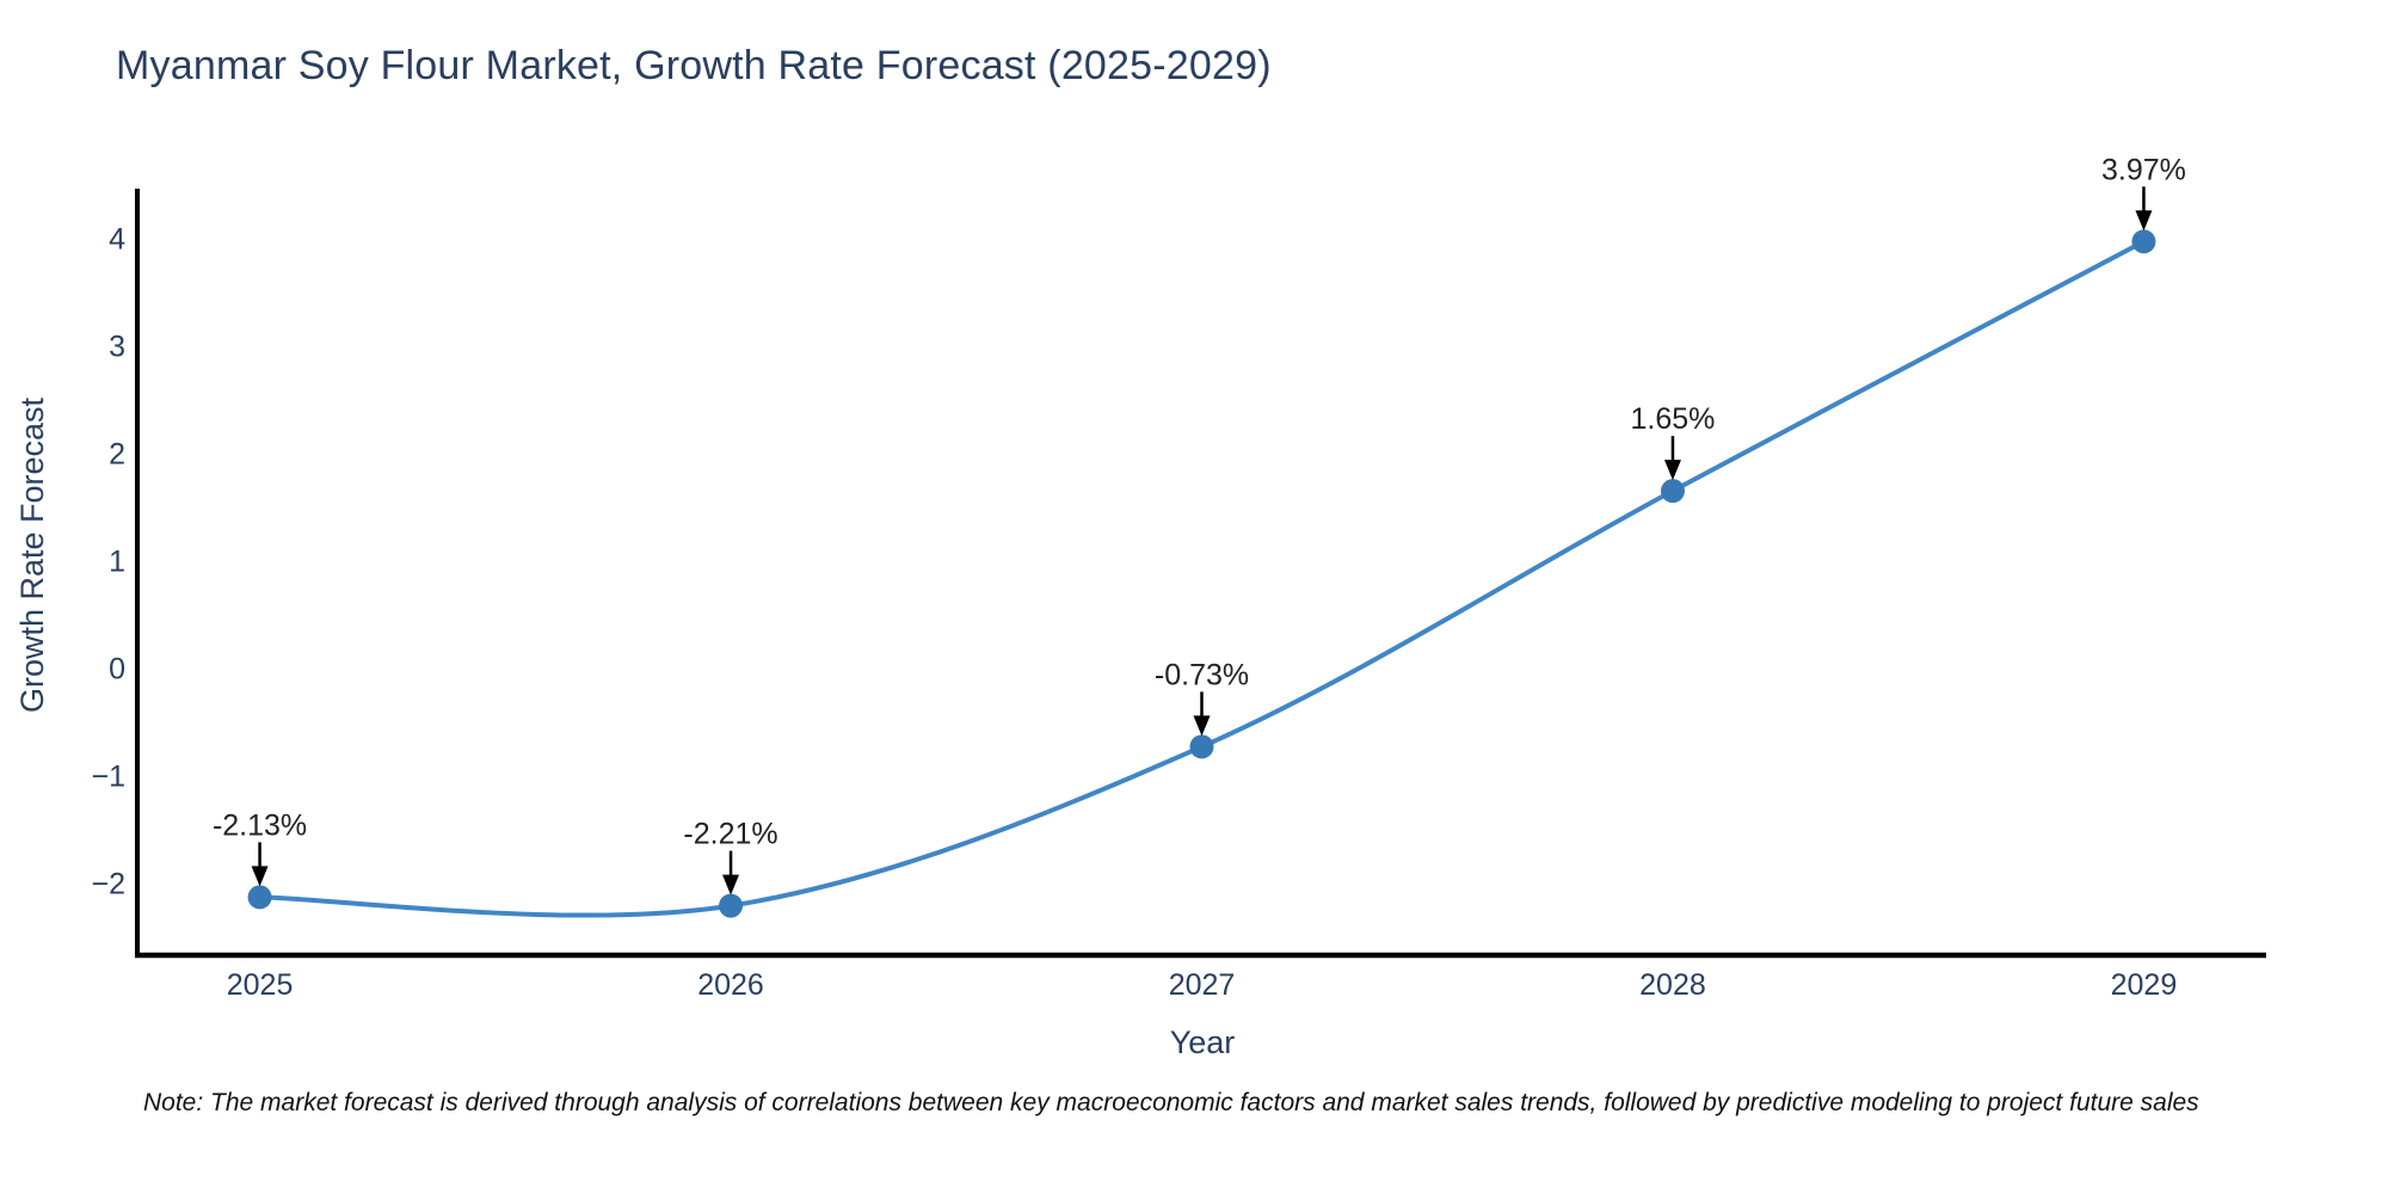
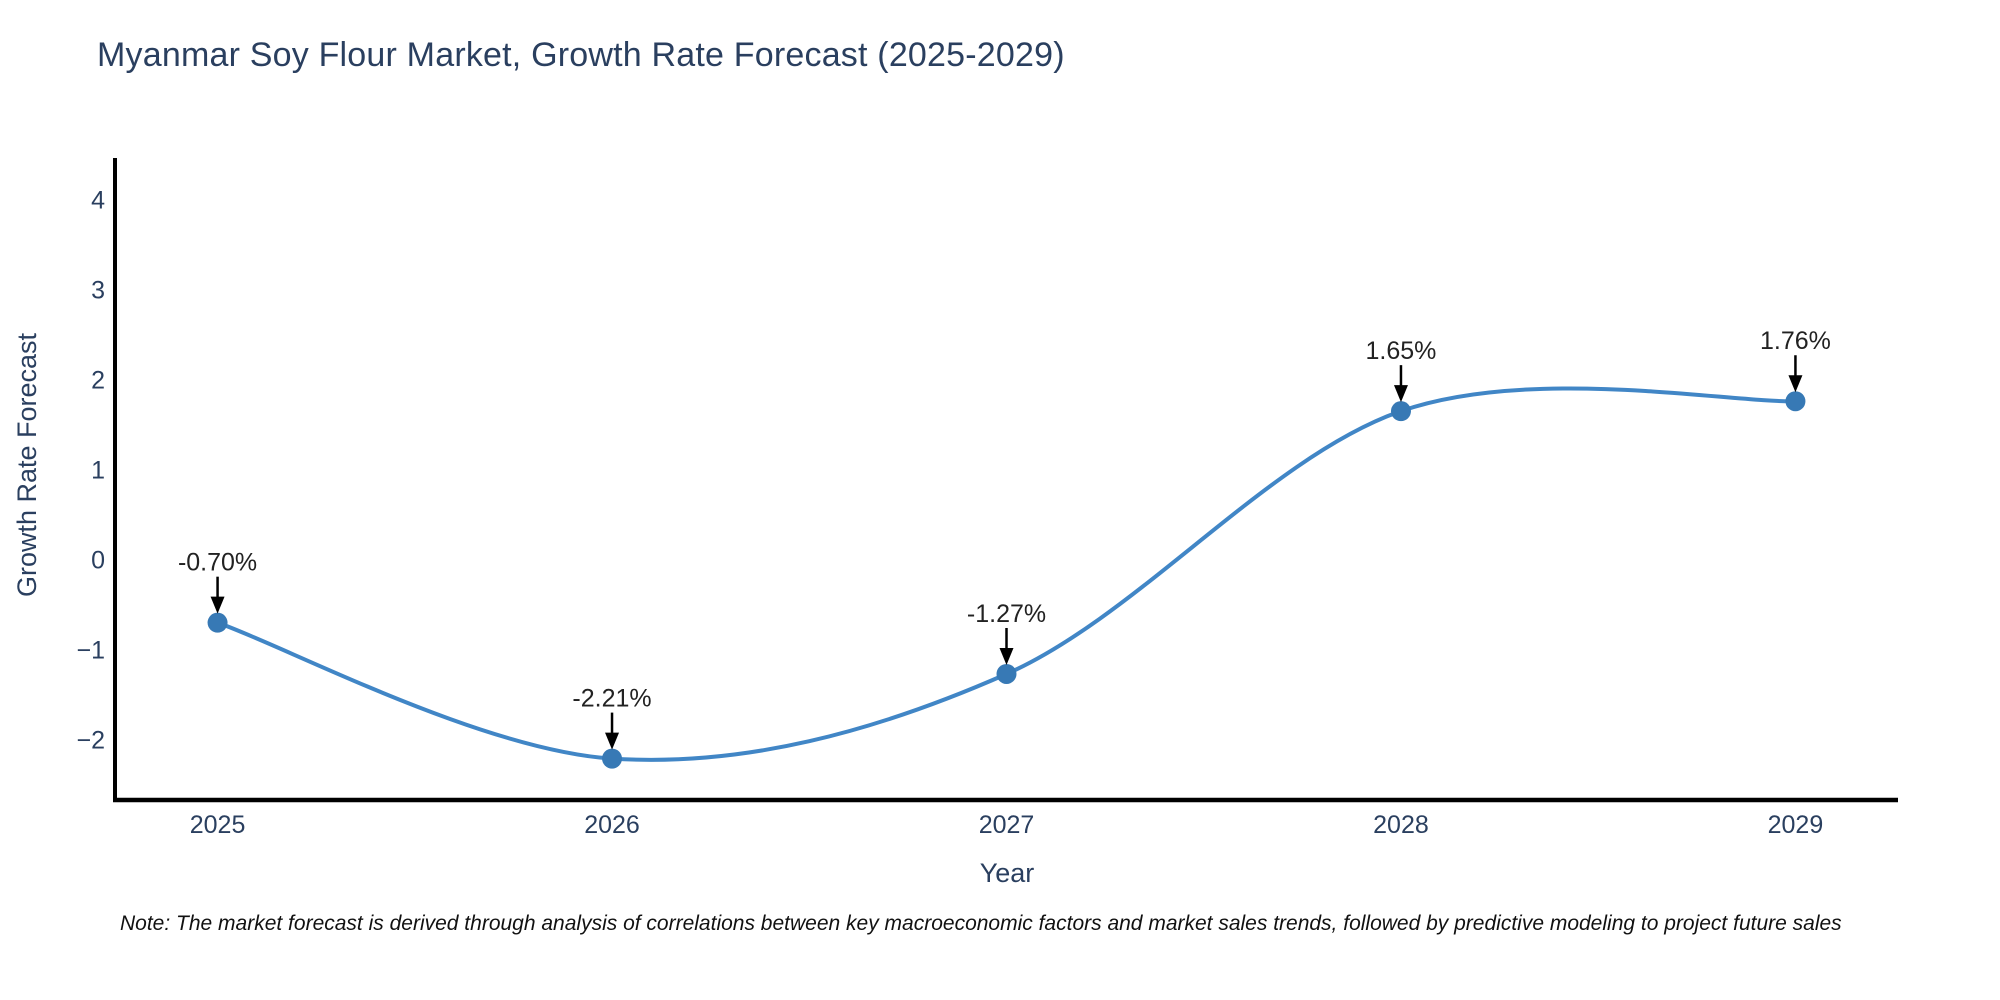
2025: -2.13% -> -0.70%
2027: -0.73% -> -1.27%
2029: 3.97% -> 1.76%
